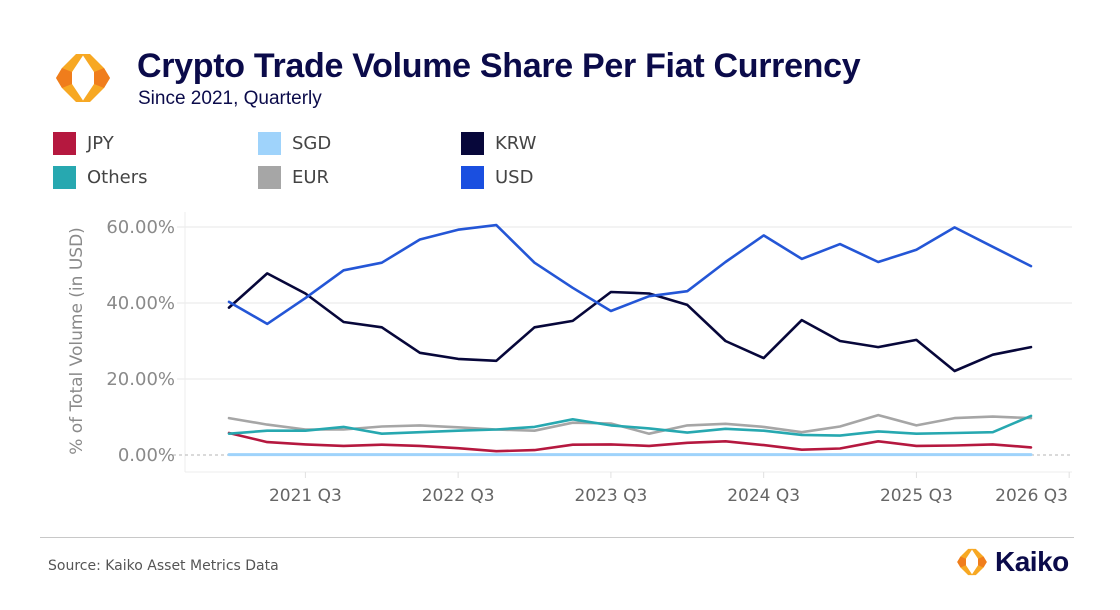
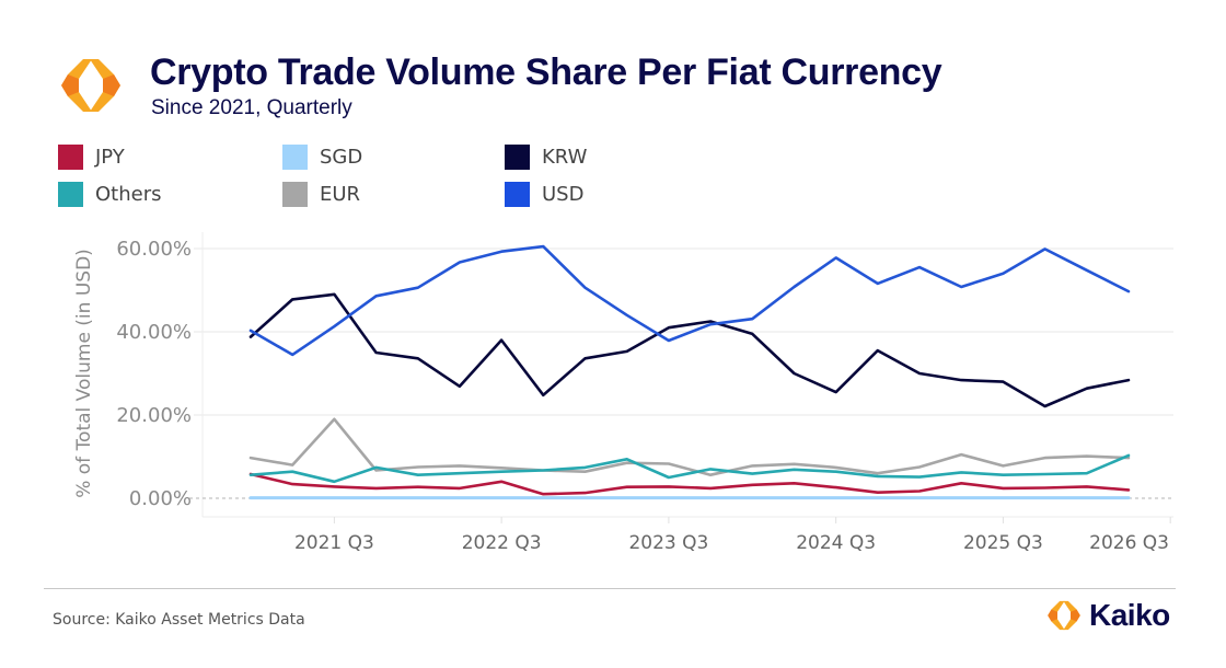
KRW/2021 Q3: 42% -> 49%
EUR/2021 Q3: 7% -> 19%
Others/2021 Q3: 6% -> 4%
KRW/2022 Q3: 25% -> 38%
JPY/2022 Q3: 2% -> 4%
KRW/2023 Q3: 43% -> 41%
Others/2023 Q3: 8% -> 5%
KRW/2025 Q3: 30% -> 28%
